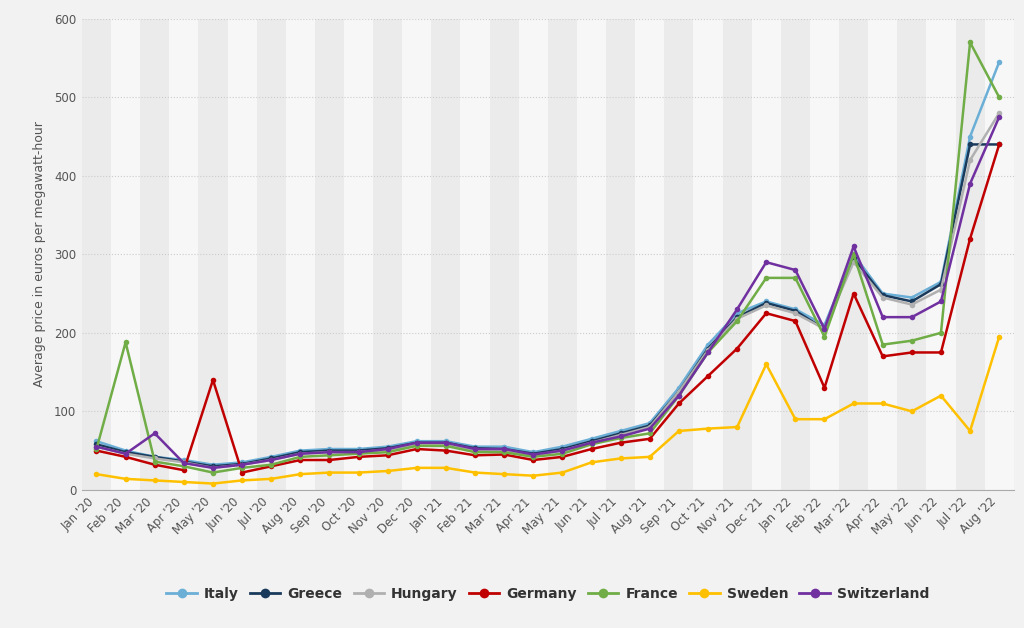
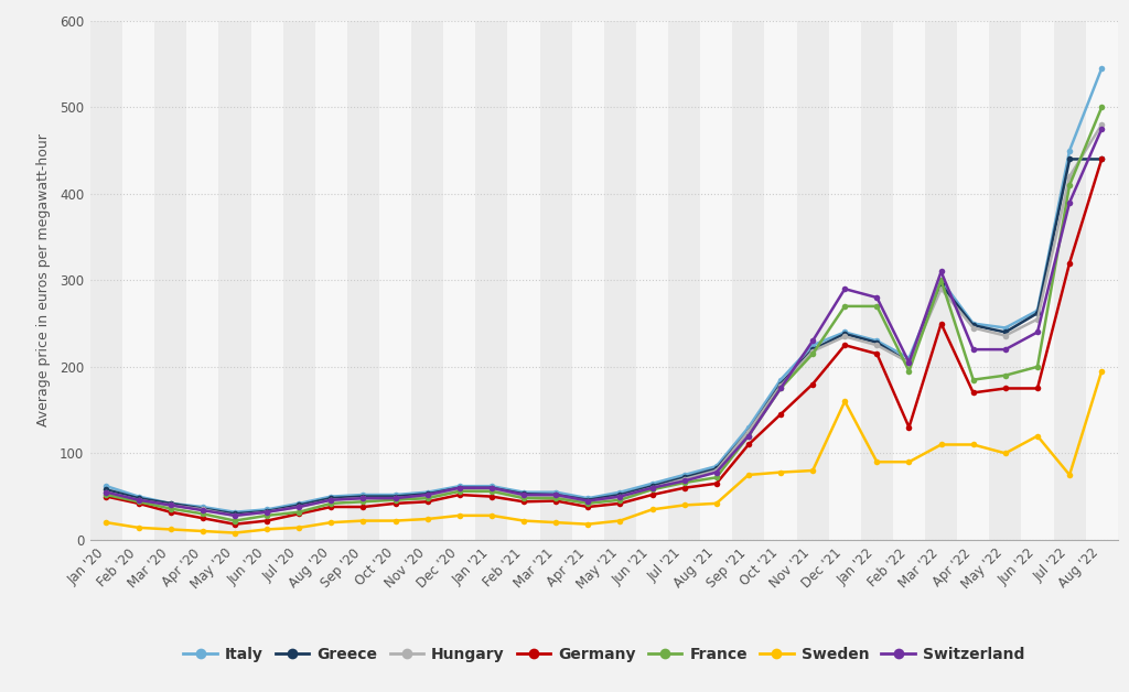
France/Feb '20: 188 -> 44
Switzerland/Mar '20: 72 -> 40
Germany/May '20: 140 -> 18
France/Jul '22: 570 -> 410
